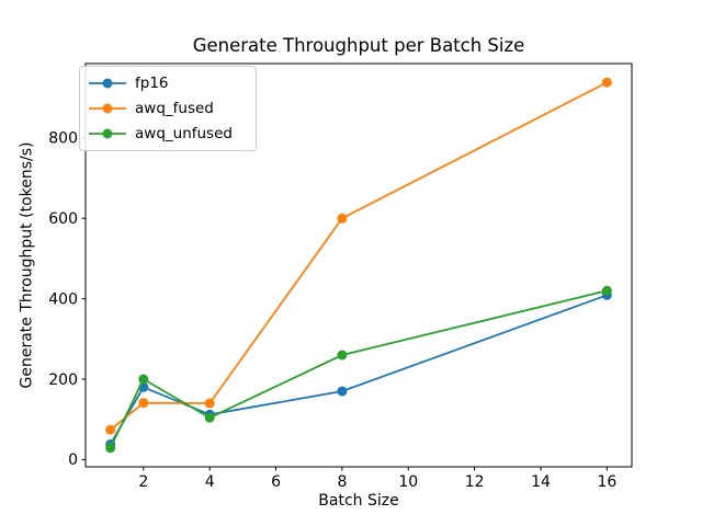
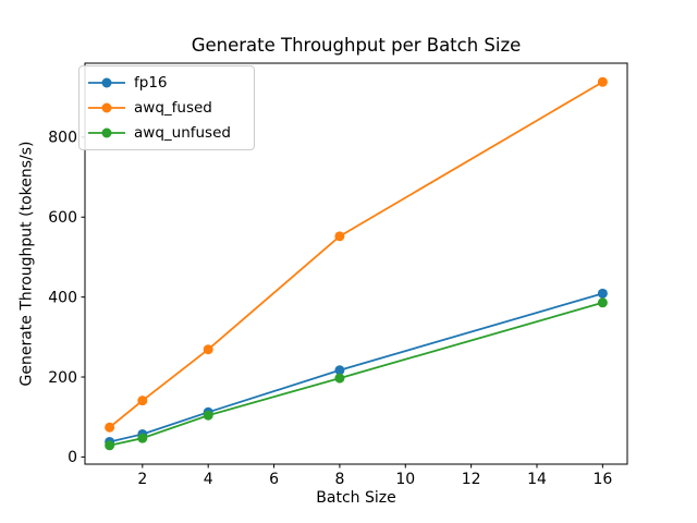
fp16/2: 180 -> 60
awq_unfused/2: 200 -> 50
awq_fused/4: 140 -> 270
fp16/8: 170 -> 220
awq_fused/8: 600 -> 550
awq_unfused/8: 260 -> 200
awq_unfused/16: 420 -> 390
